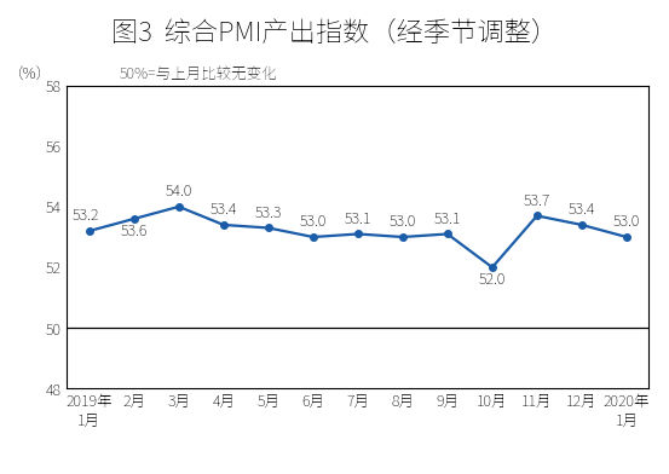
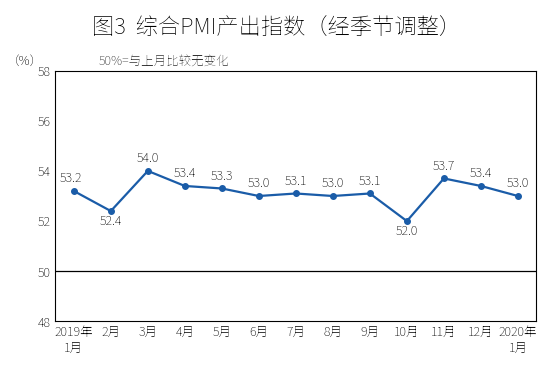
2月: 53.6 -> 52.4
